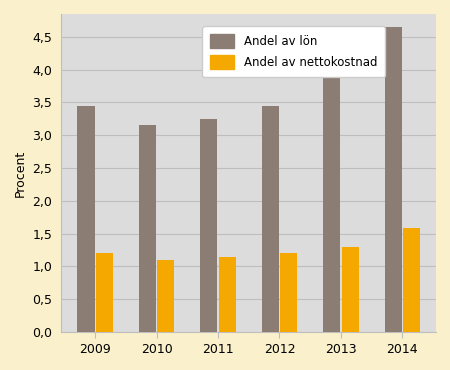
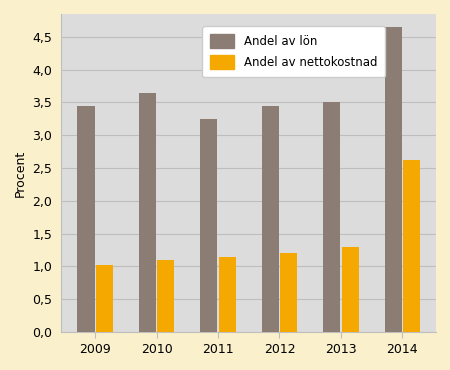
Andel av nettokostnad/2009: 1,20 -> 1,02
Andel av lön/2010: 3,15 -> 3,64
Andel av lön/2013: 3,90 -> 3,50
Andel av nettokostnad/2014: 1,58 -> 2,62
